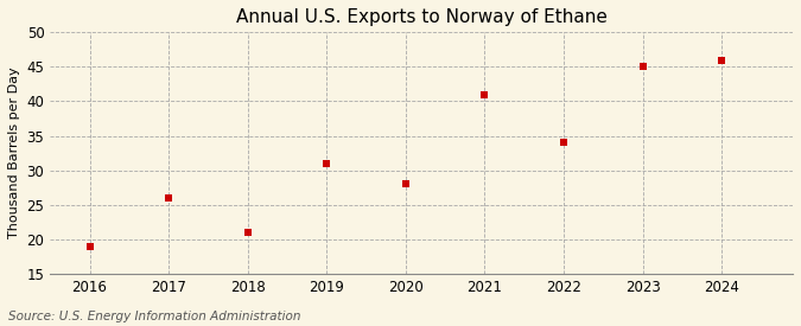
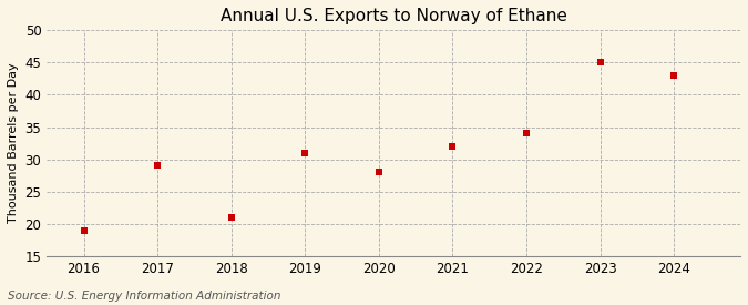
2017: 26 -> 29
2021: 41 -> 32
2024: 46 -> 43
